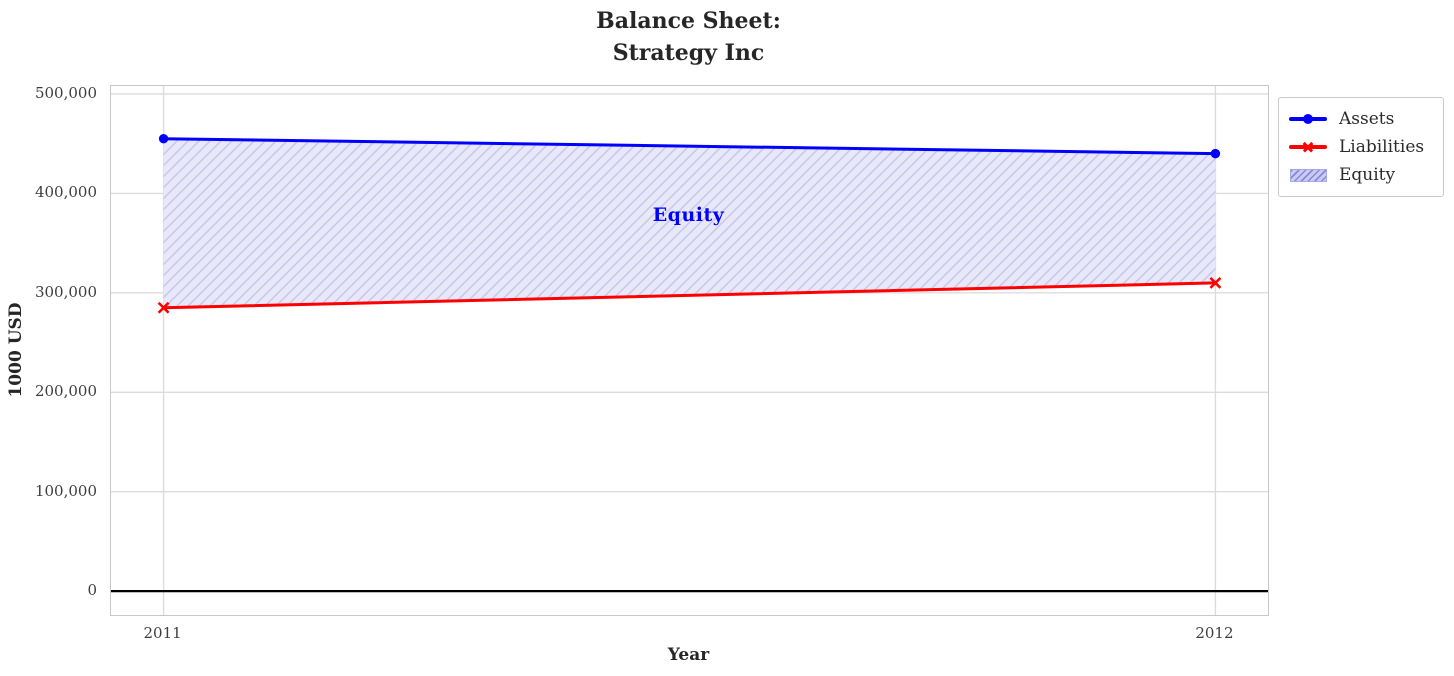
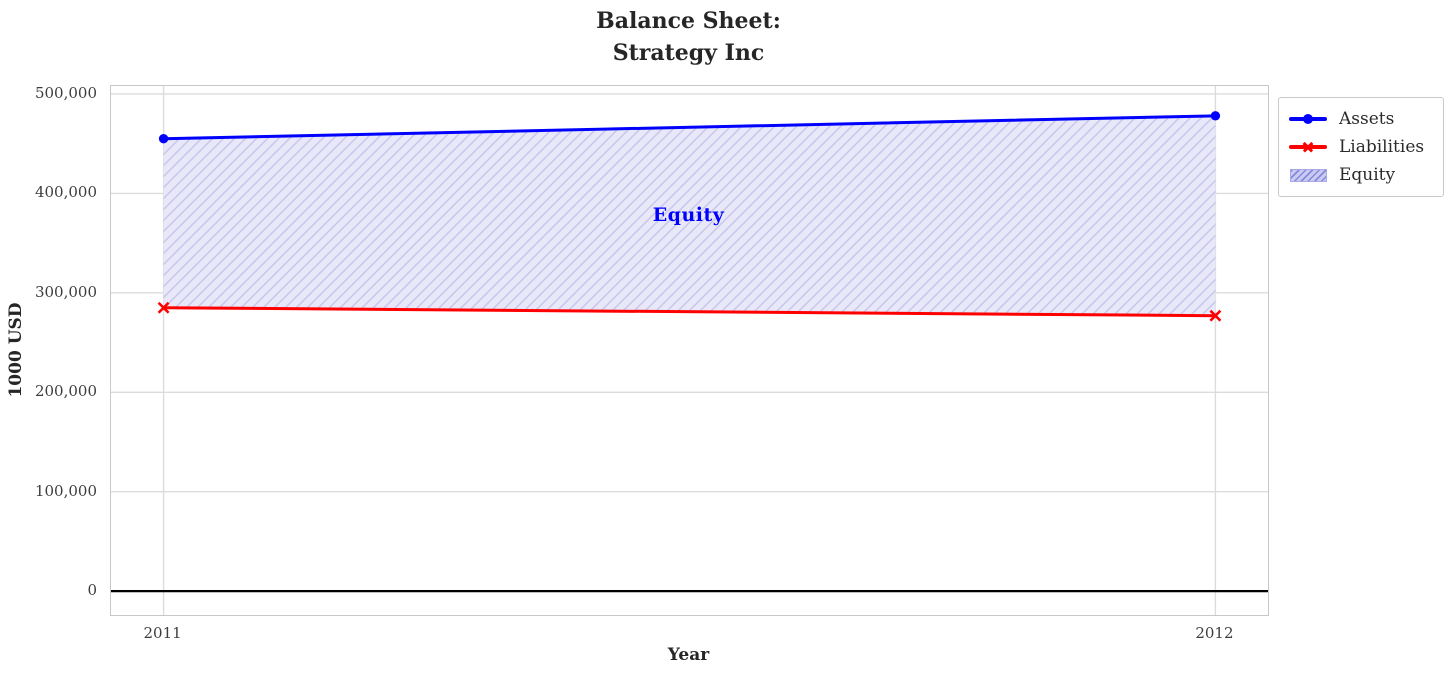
Assets/2012: 440000 -> 480000
Liabilities/2012: 310000 -> 280000
